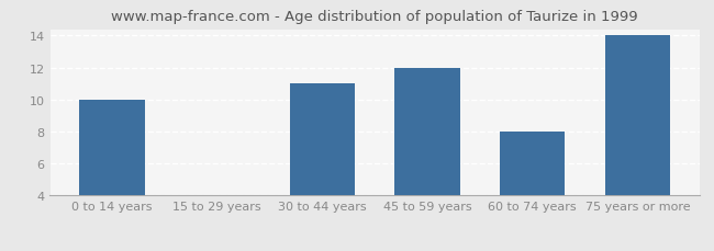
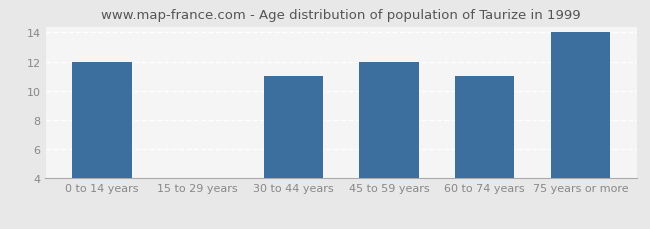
0 to 14 years: 10 -> 12
60 to 74 years: 8 -> 11
